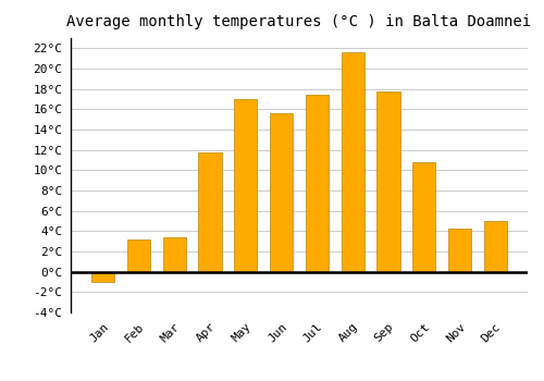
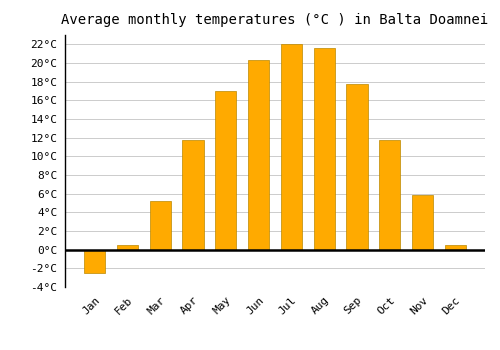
Jan: -1.0°C -> -2.5°C
Feb: 3.2°C -> 0.5°C
Mar: 3.4°C -> 5.2°C
Jun: 15.6°C -> 20.3°C
Jul: 17.4°C -> 22.0°C
Oct: 10.8°C -> 11.8°C
Nov: 4.2°C -> 5.9°C
Dec: 5.0°C -> 0.5°C
